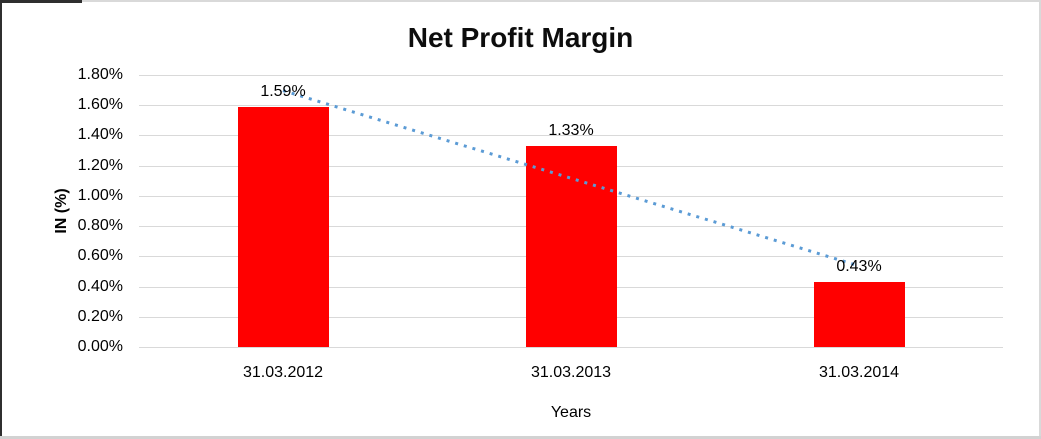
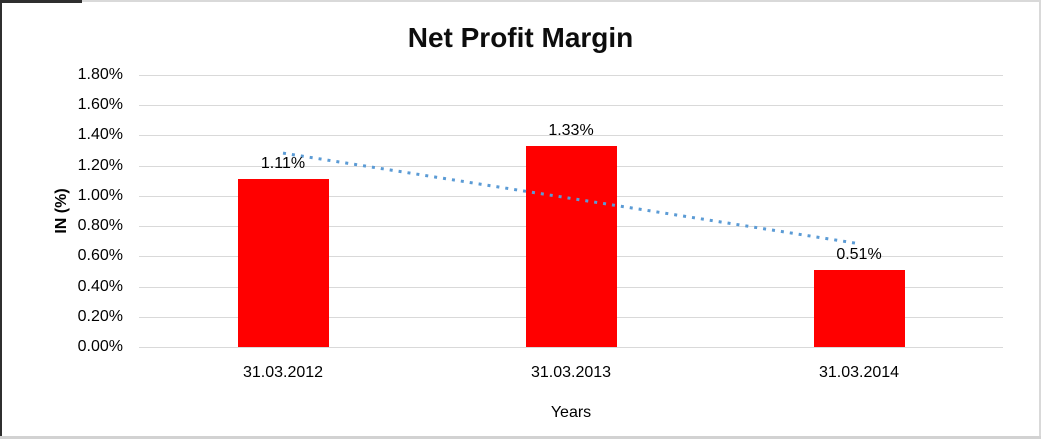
31.03.2012: 1.59% -> 1.11%
31.03.2014: 0.43% -> 0.51%
